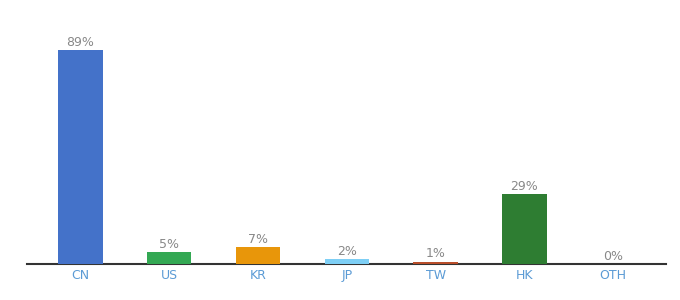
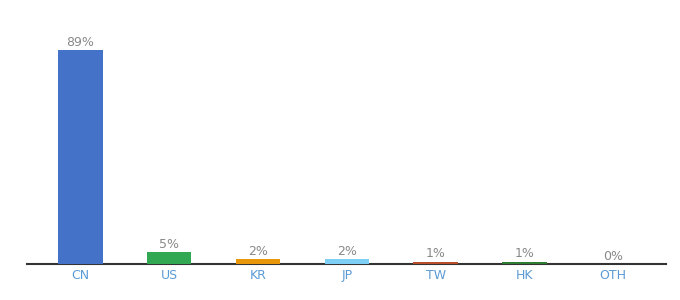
KR: 7% -> 2%
HK: 29% -> 1%
